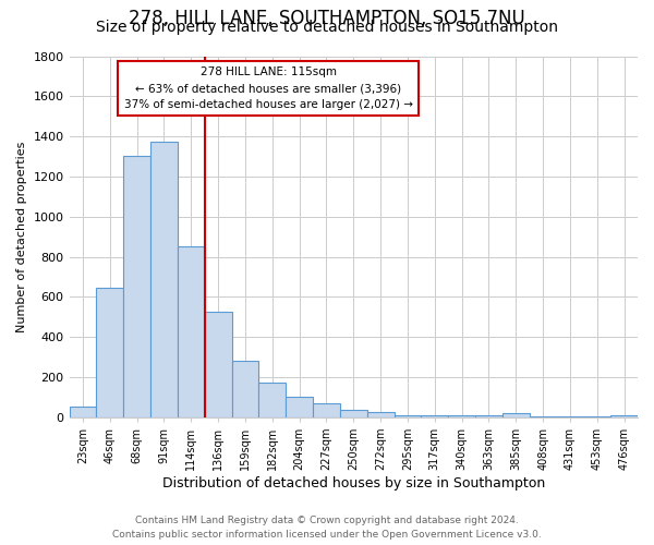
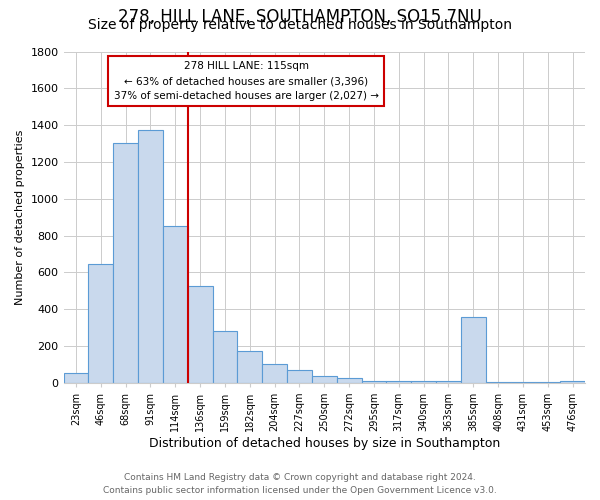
385sqm: 20 -> 360
